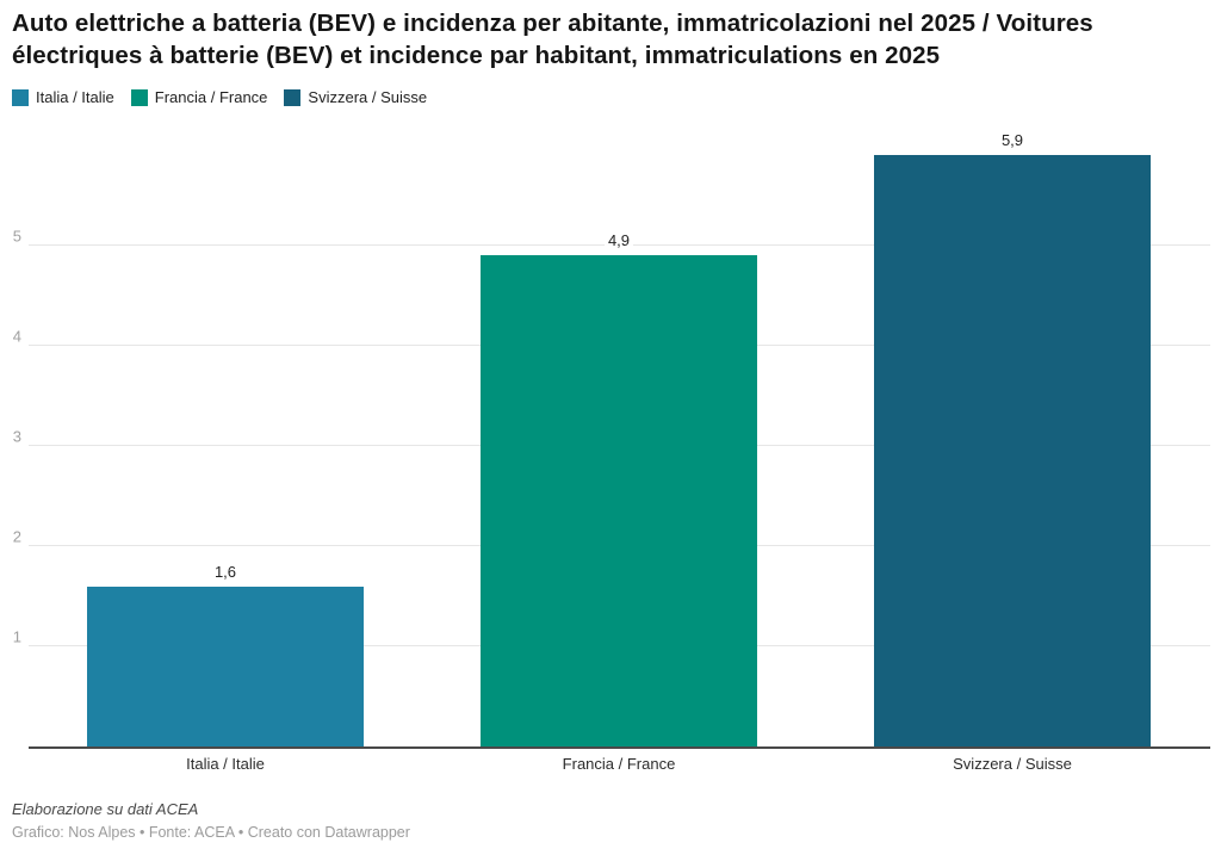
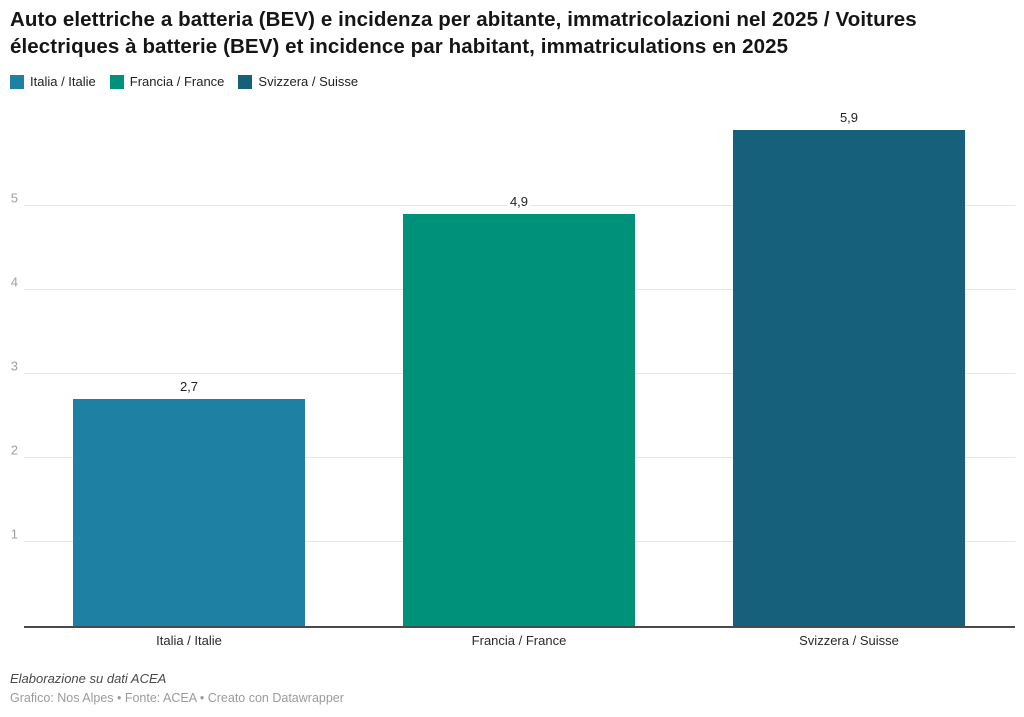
Italia / Italie: 1,6 -> 2,7
